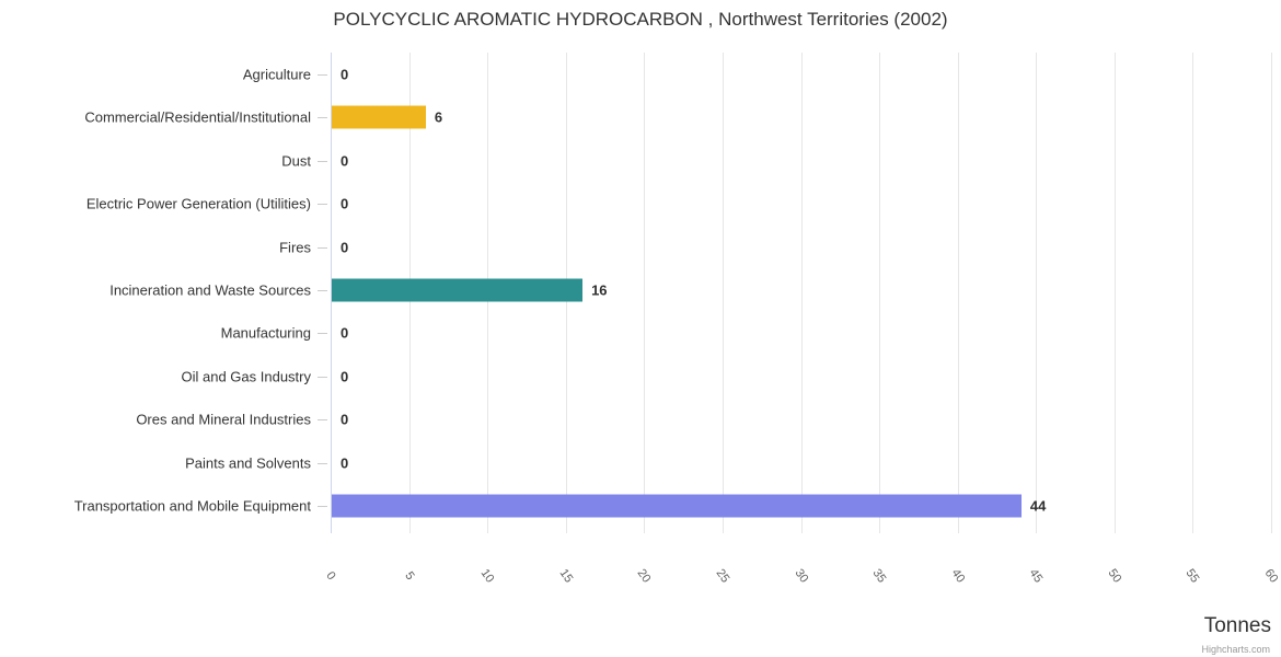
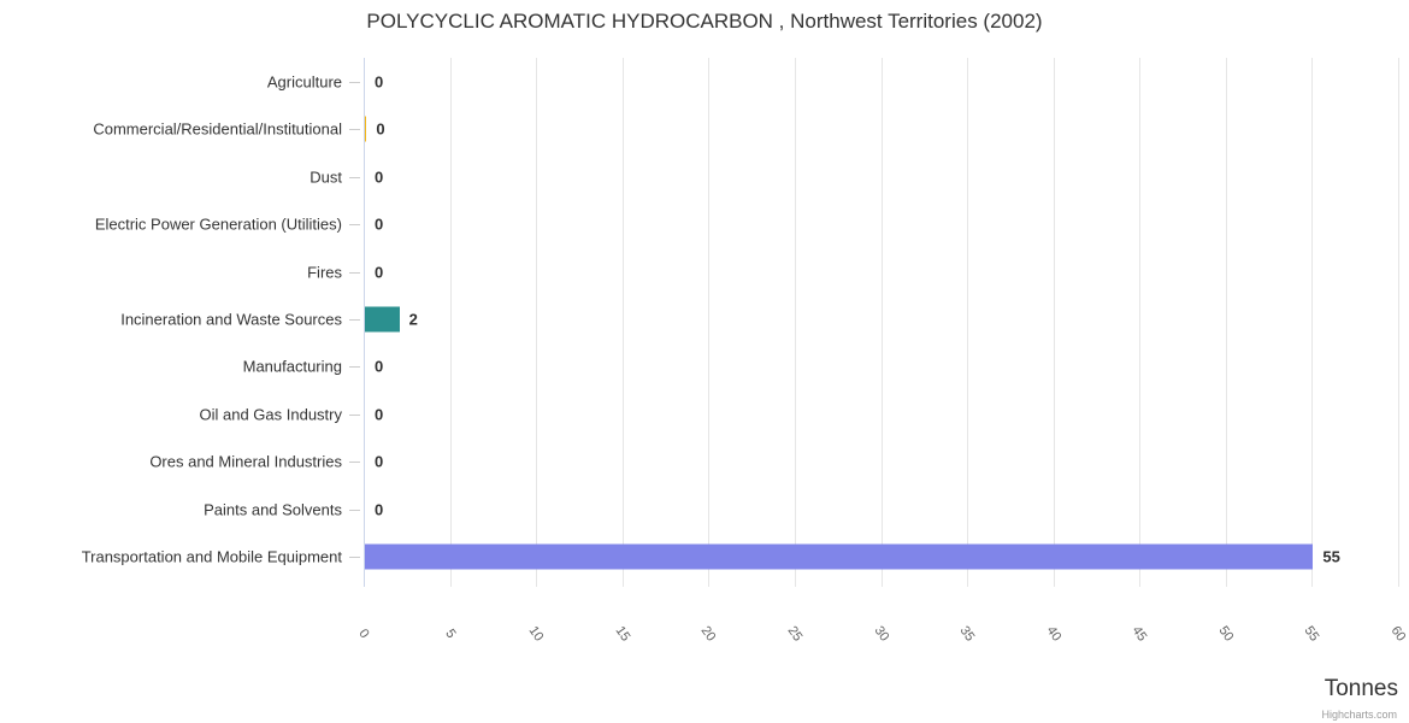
Commercial/Residential/Institutional: 6 -> 0
Incineration and Waste Sources: 16 -> 2
Transportation and Mobile Equipment: 44 -> 55
